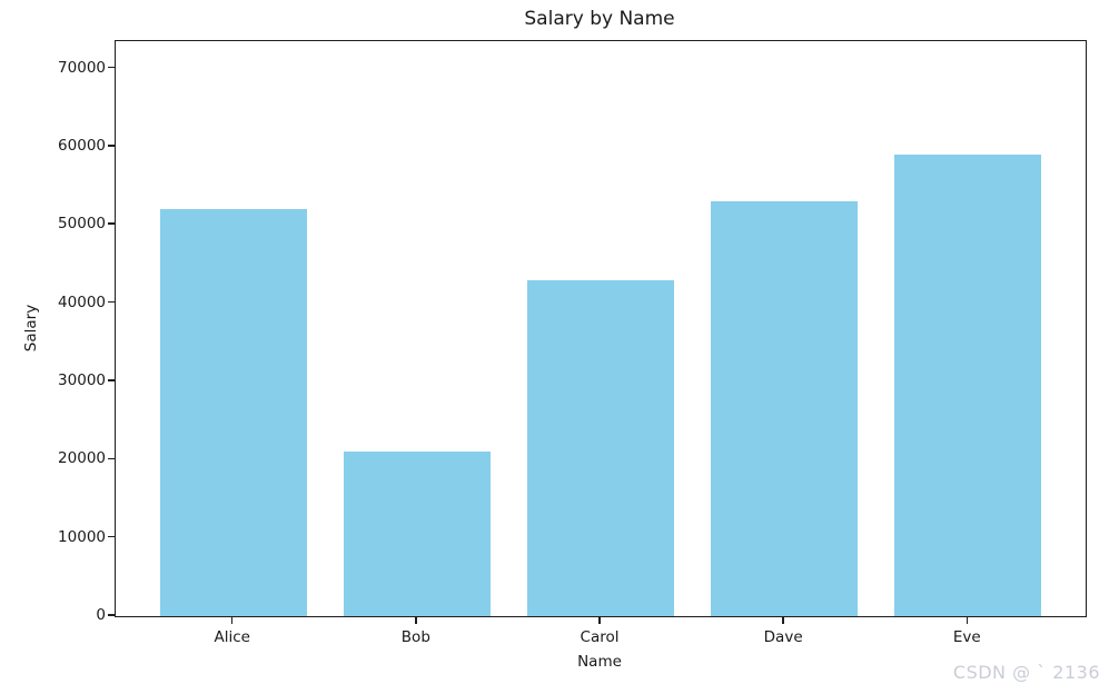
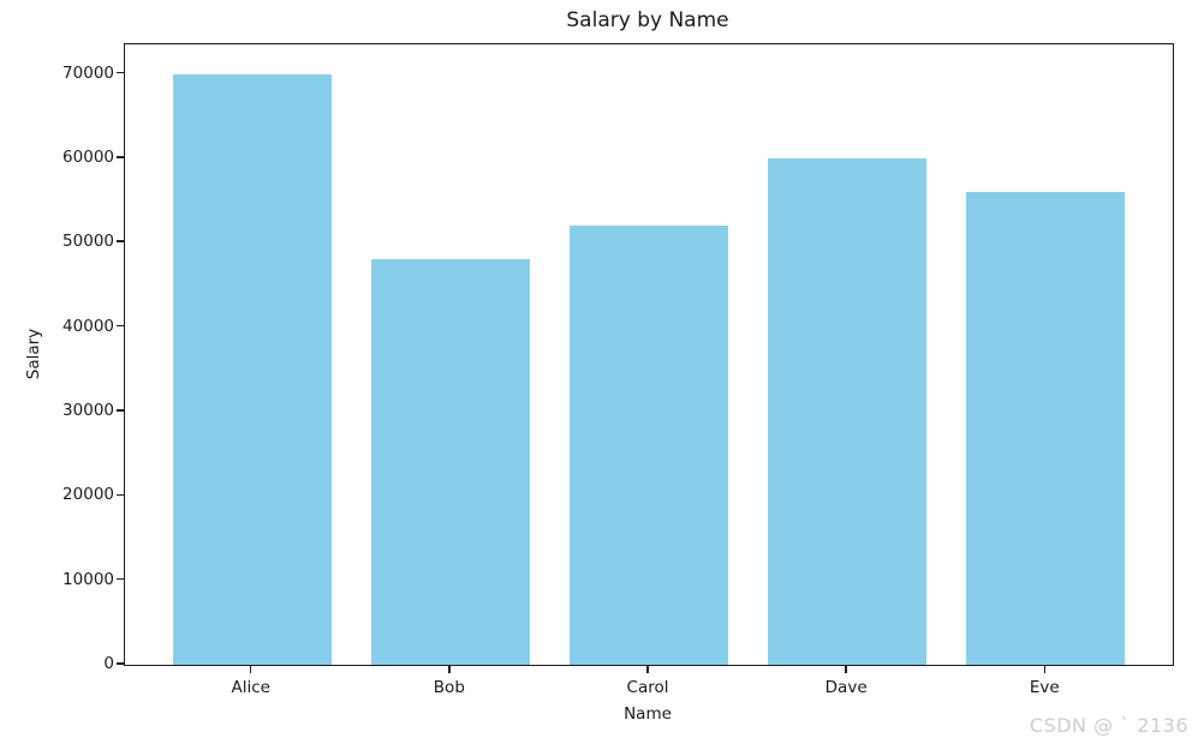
Alice: 52000 -> 70000
Bob: 21000 -> 48000
Carol: 43000 -> 52000
Dave: 53000 -> 60000
Eve: 59000 -> 56000
